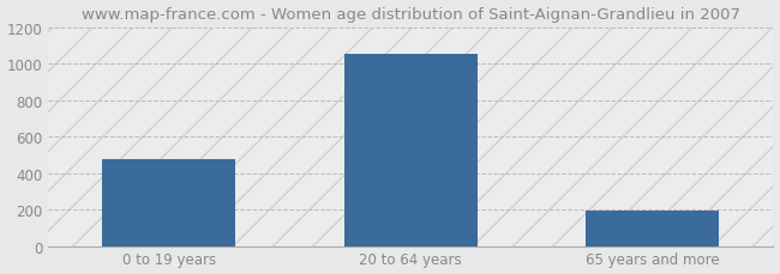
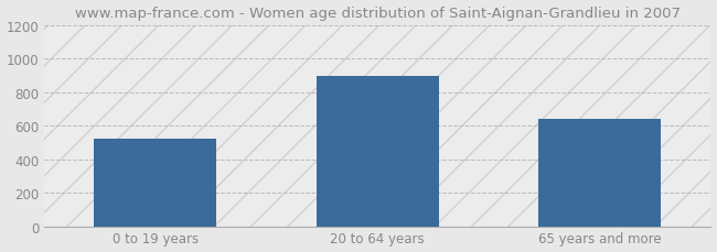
0 to 19 years: 480 -> 520
20 to 64 years: 1060 -> 900
65 years and more: 190 -> 640
